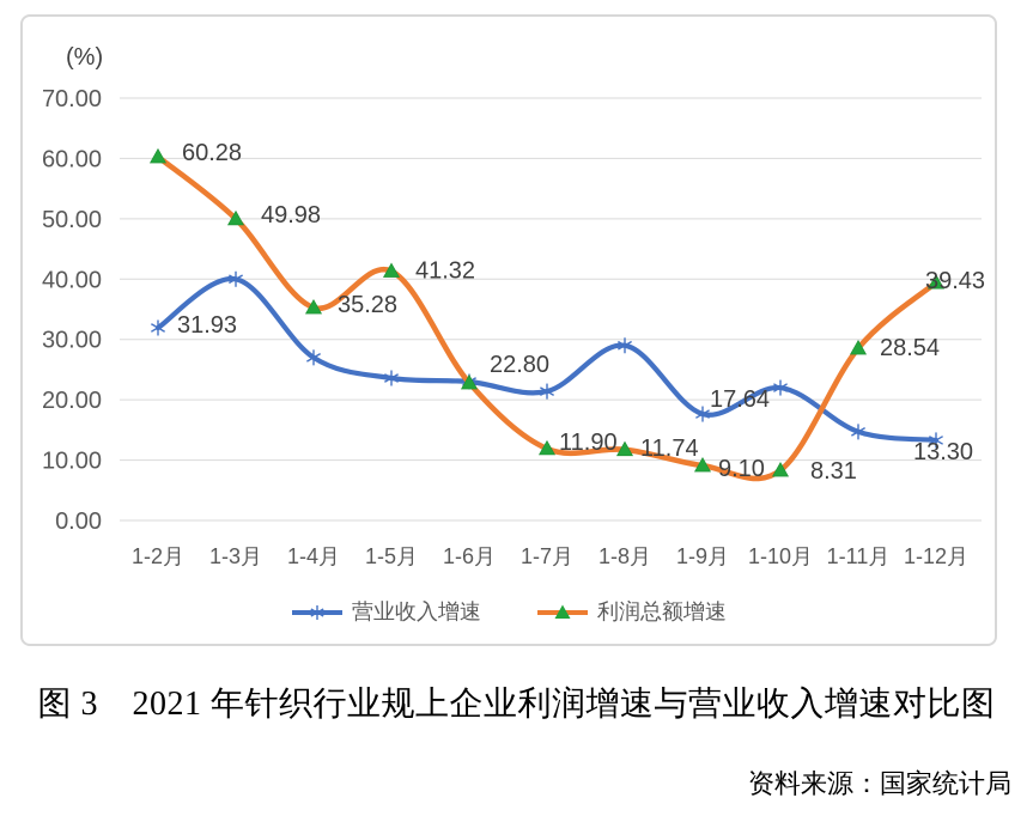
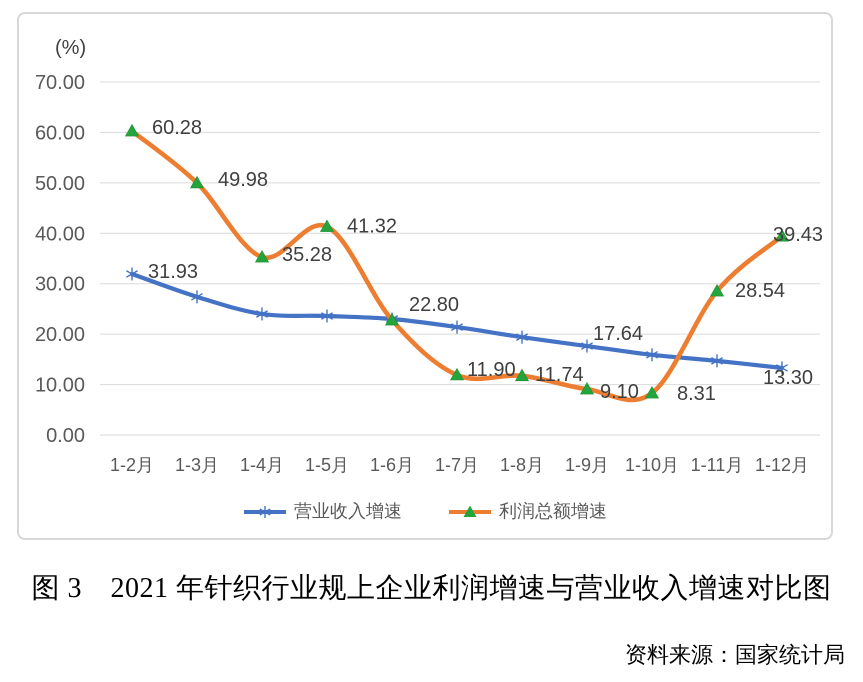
营业收入增速/1-3月: 40 -> 27
营业收入增速/1-4月: 27 -> 24
营业收入增速/1-8月: 29 -> 19
营业收入增速/1-10月: 22 -> 16
